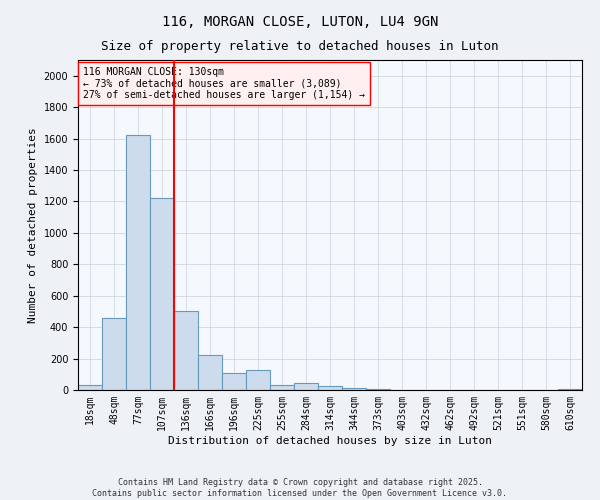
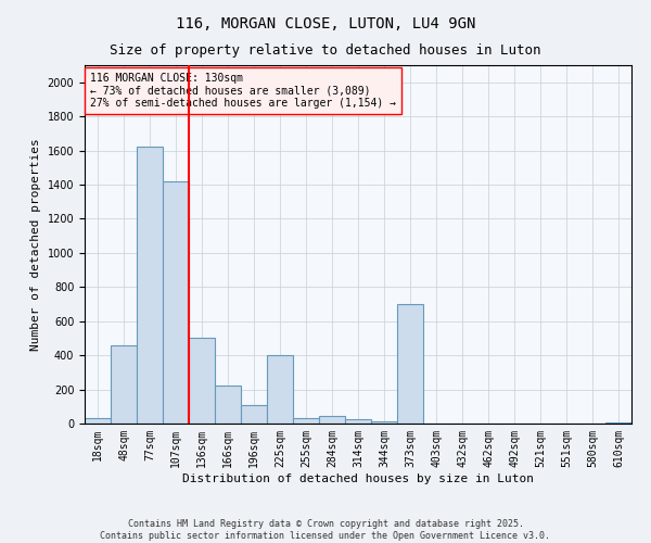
107sqm: 1220 -> 1420
225sqm: 120 -> 400
373sqm: 0 -> 700
